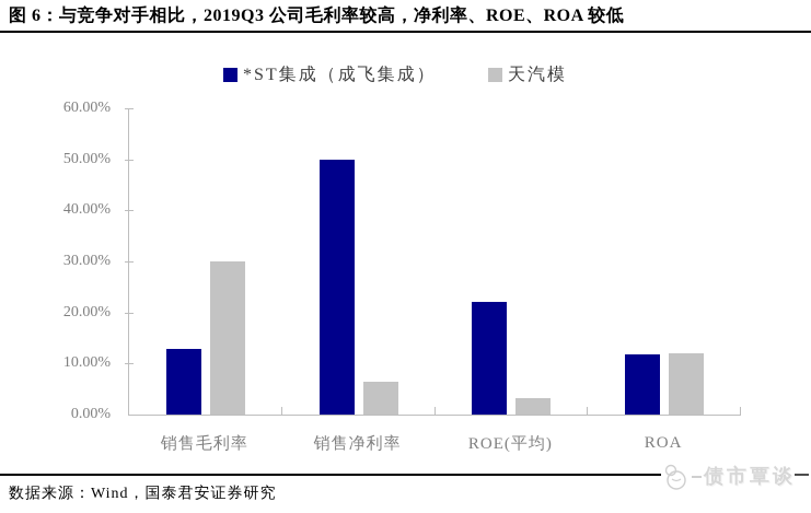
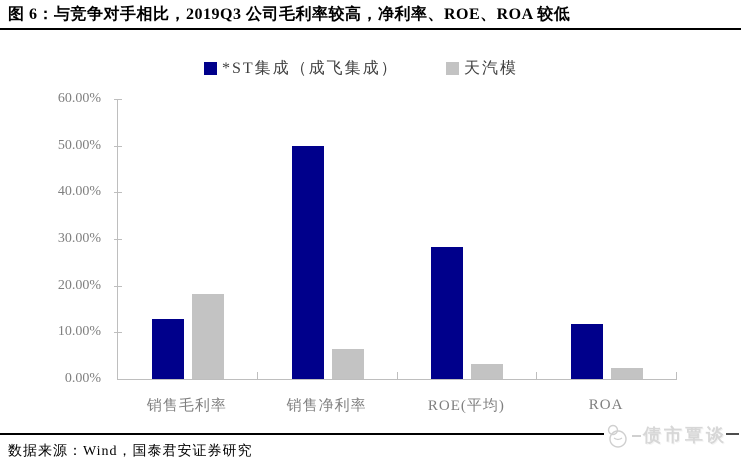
天汽模/销售毛利率: 30% -> 18%
*ST集成（成飞集成）/ROE(平均): 22% -> 28%
天汽模/ROA: 12% -> 2%
